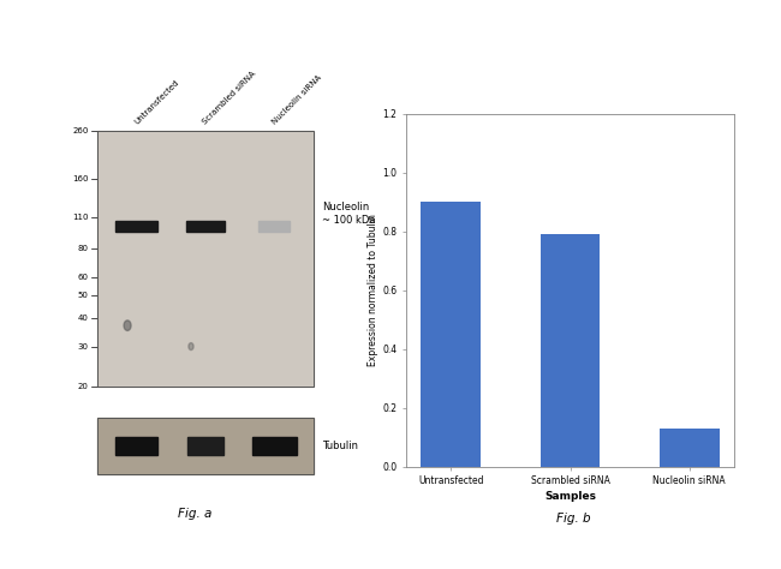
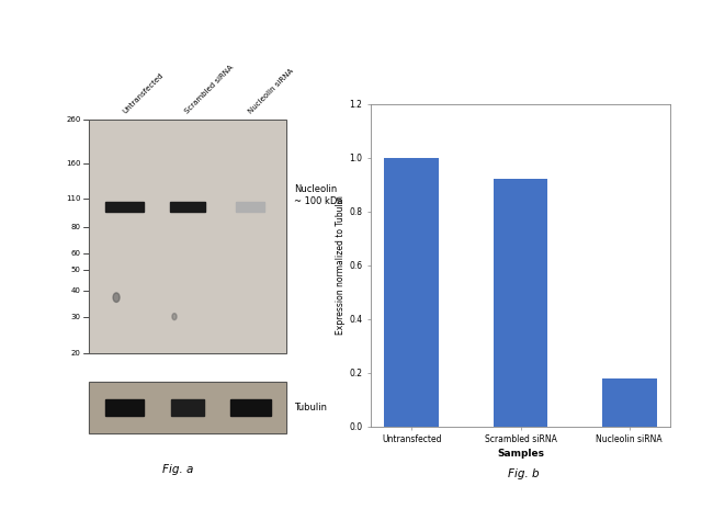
Untransfected: 0.90 -> 1.00
Scrambled siRNA: 0.79 -> 0.92
Nucleolin siRNA: 0.13 -> 0.18
